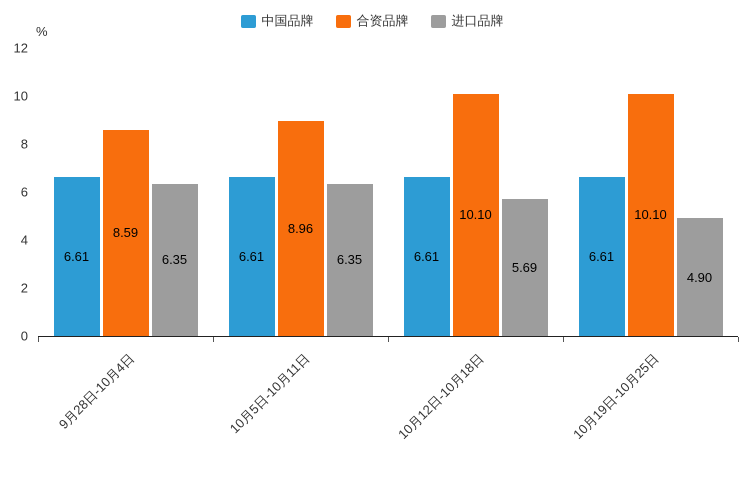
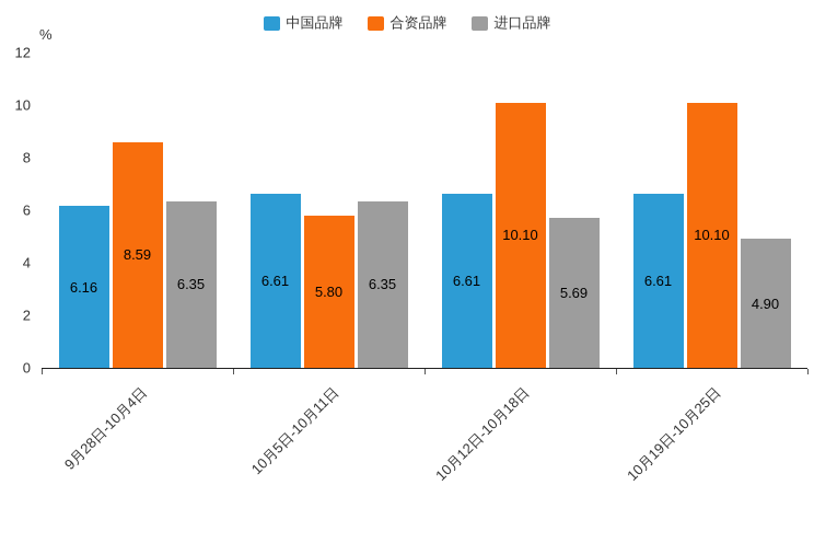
中国品牌/9月28日-10月4日: 6.61 -> 6.16
合资品牌/10月5日-10月11日: 8.96 -> 5.80
